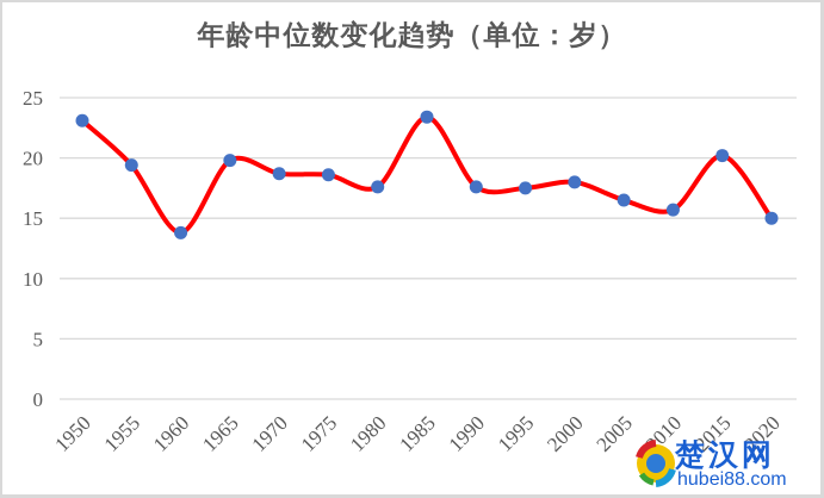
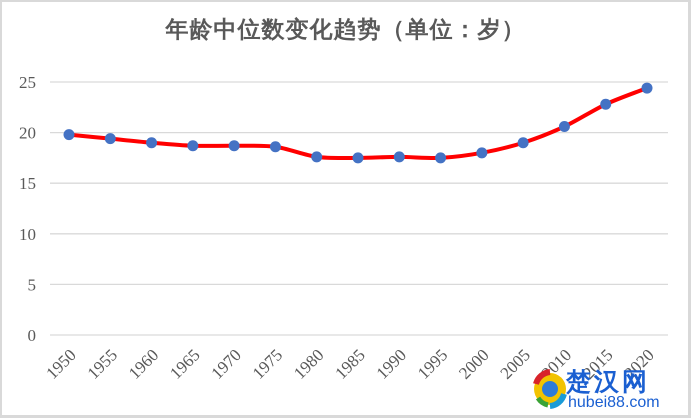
1950: 23.1 -> 19.8
1960: 13.8 -> 19.0
1965: 19.8 -> 18.7
1985: 23.4 -> 17.5
2005: 16.5 -> 19.0
2010: 15.7 -> 20.6
2015: 20.2 -> 22.8
2020: 15.0 -> 24.4
